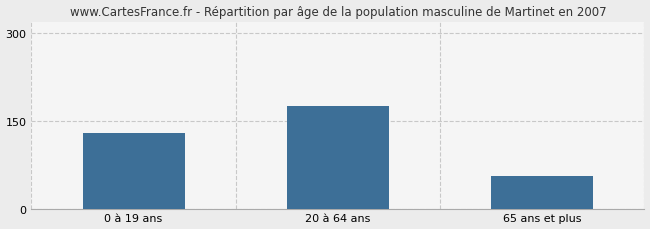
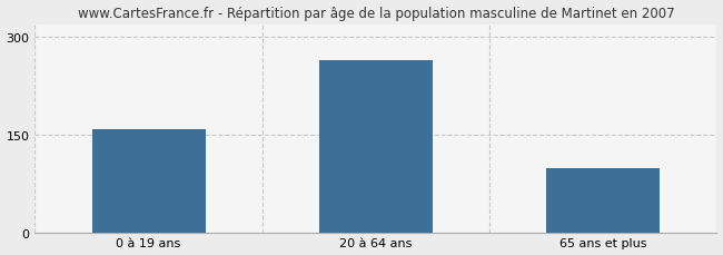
0 à 19 ans: 130 -> 158
20 à 64 ans: 175 -> 264
65 ans et plus: 55 -> 98
